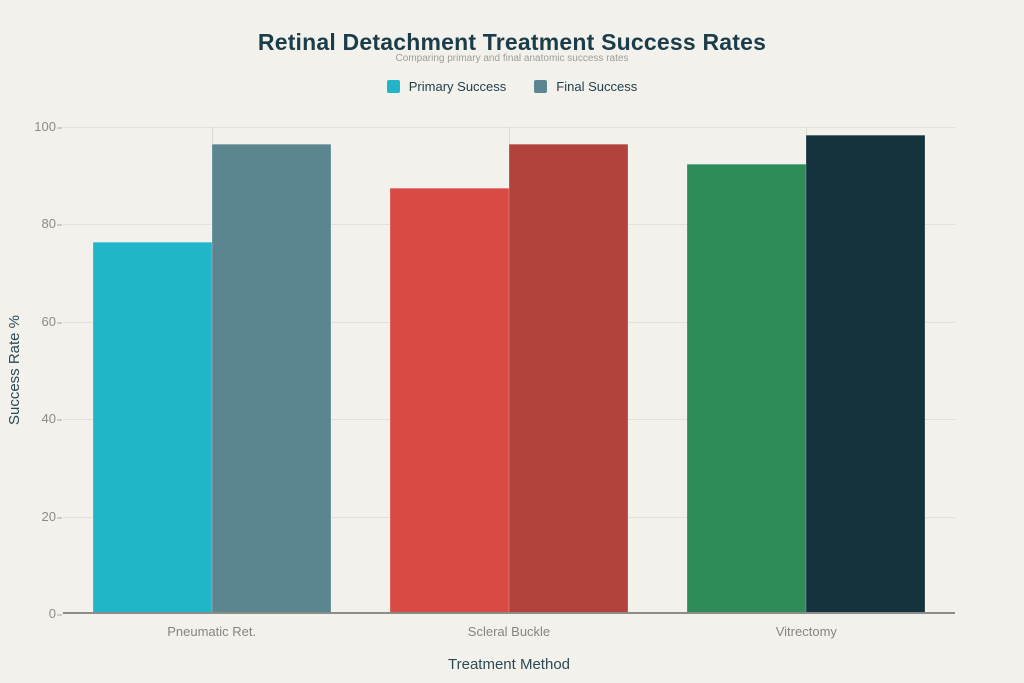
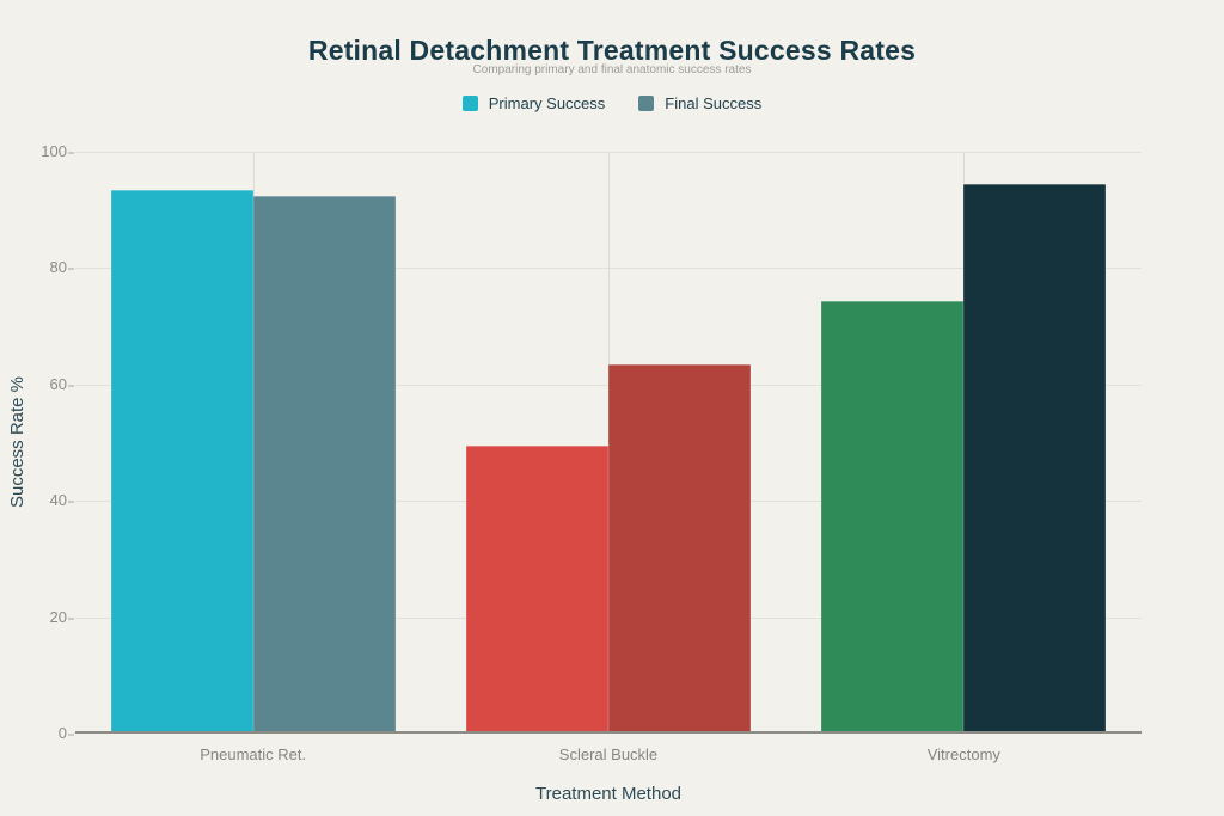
Primary Success/Pneumatic Ret.: 76 -> 93
Final Success/Pneumatic Ret.: 96 -> 92
Primary Success/Scleral Buckle: 87 -> 49
Final Success/Scleral Buckle: 96 -> 63
Primary Success/Vitrectomy: 92 -> 74
Final Success/Vitrectomy: 98 -> 94
